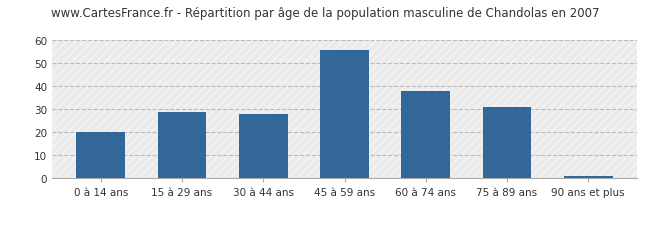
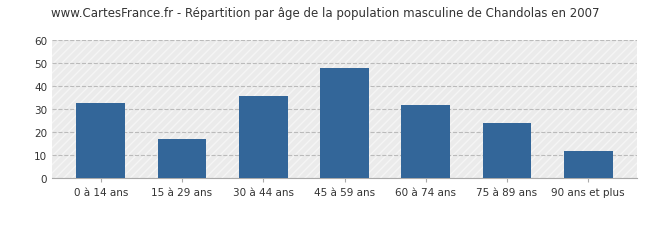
0 à 14 ans: 20 -> 33
15 à 29 ans: 29 -> 17
30 à 44 ans: 28 -> 36
45 à 59 ans: 56 -> 48
60 à 74 ans: 38 -> 32
75 à 89 ans: 31 -> 24
90 ans et plus: 1 -> 12
